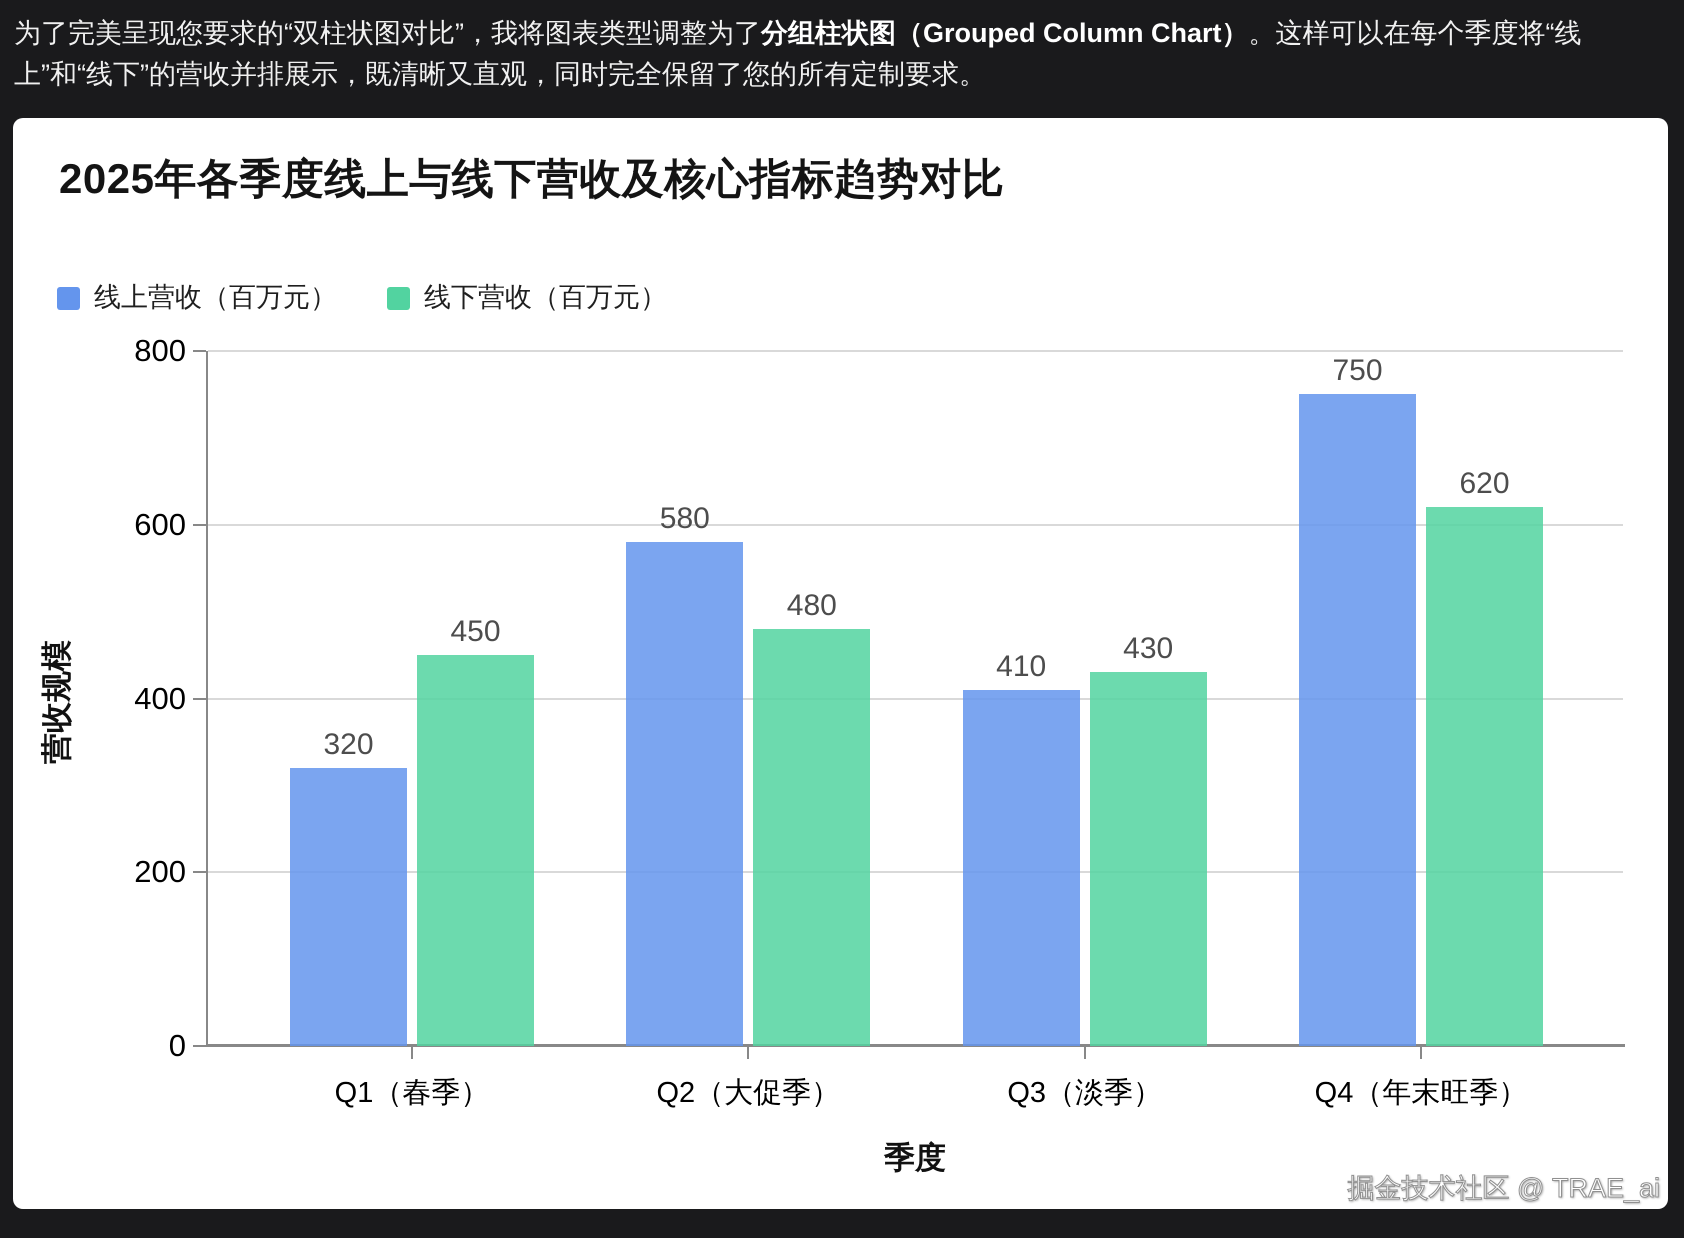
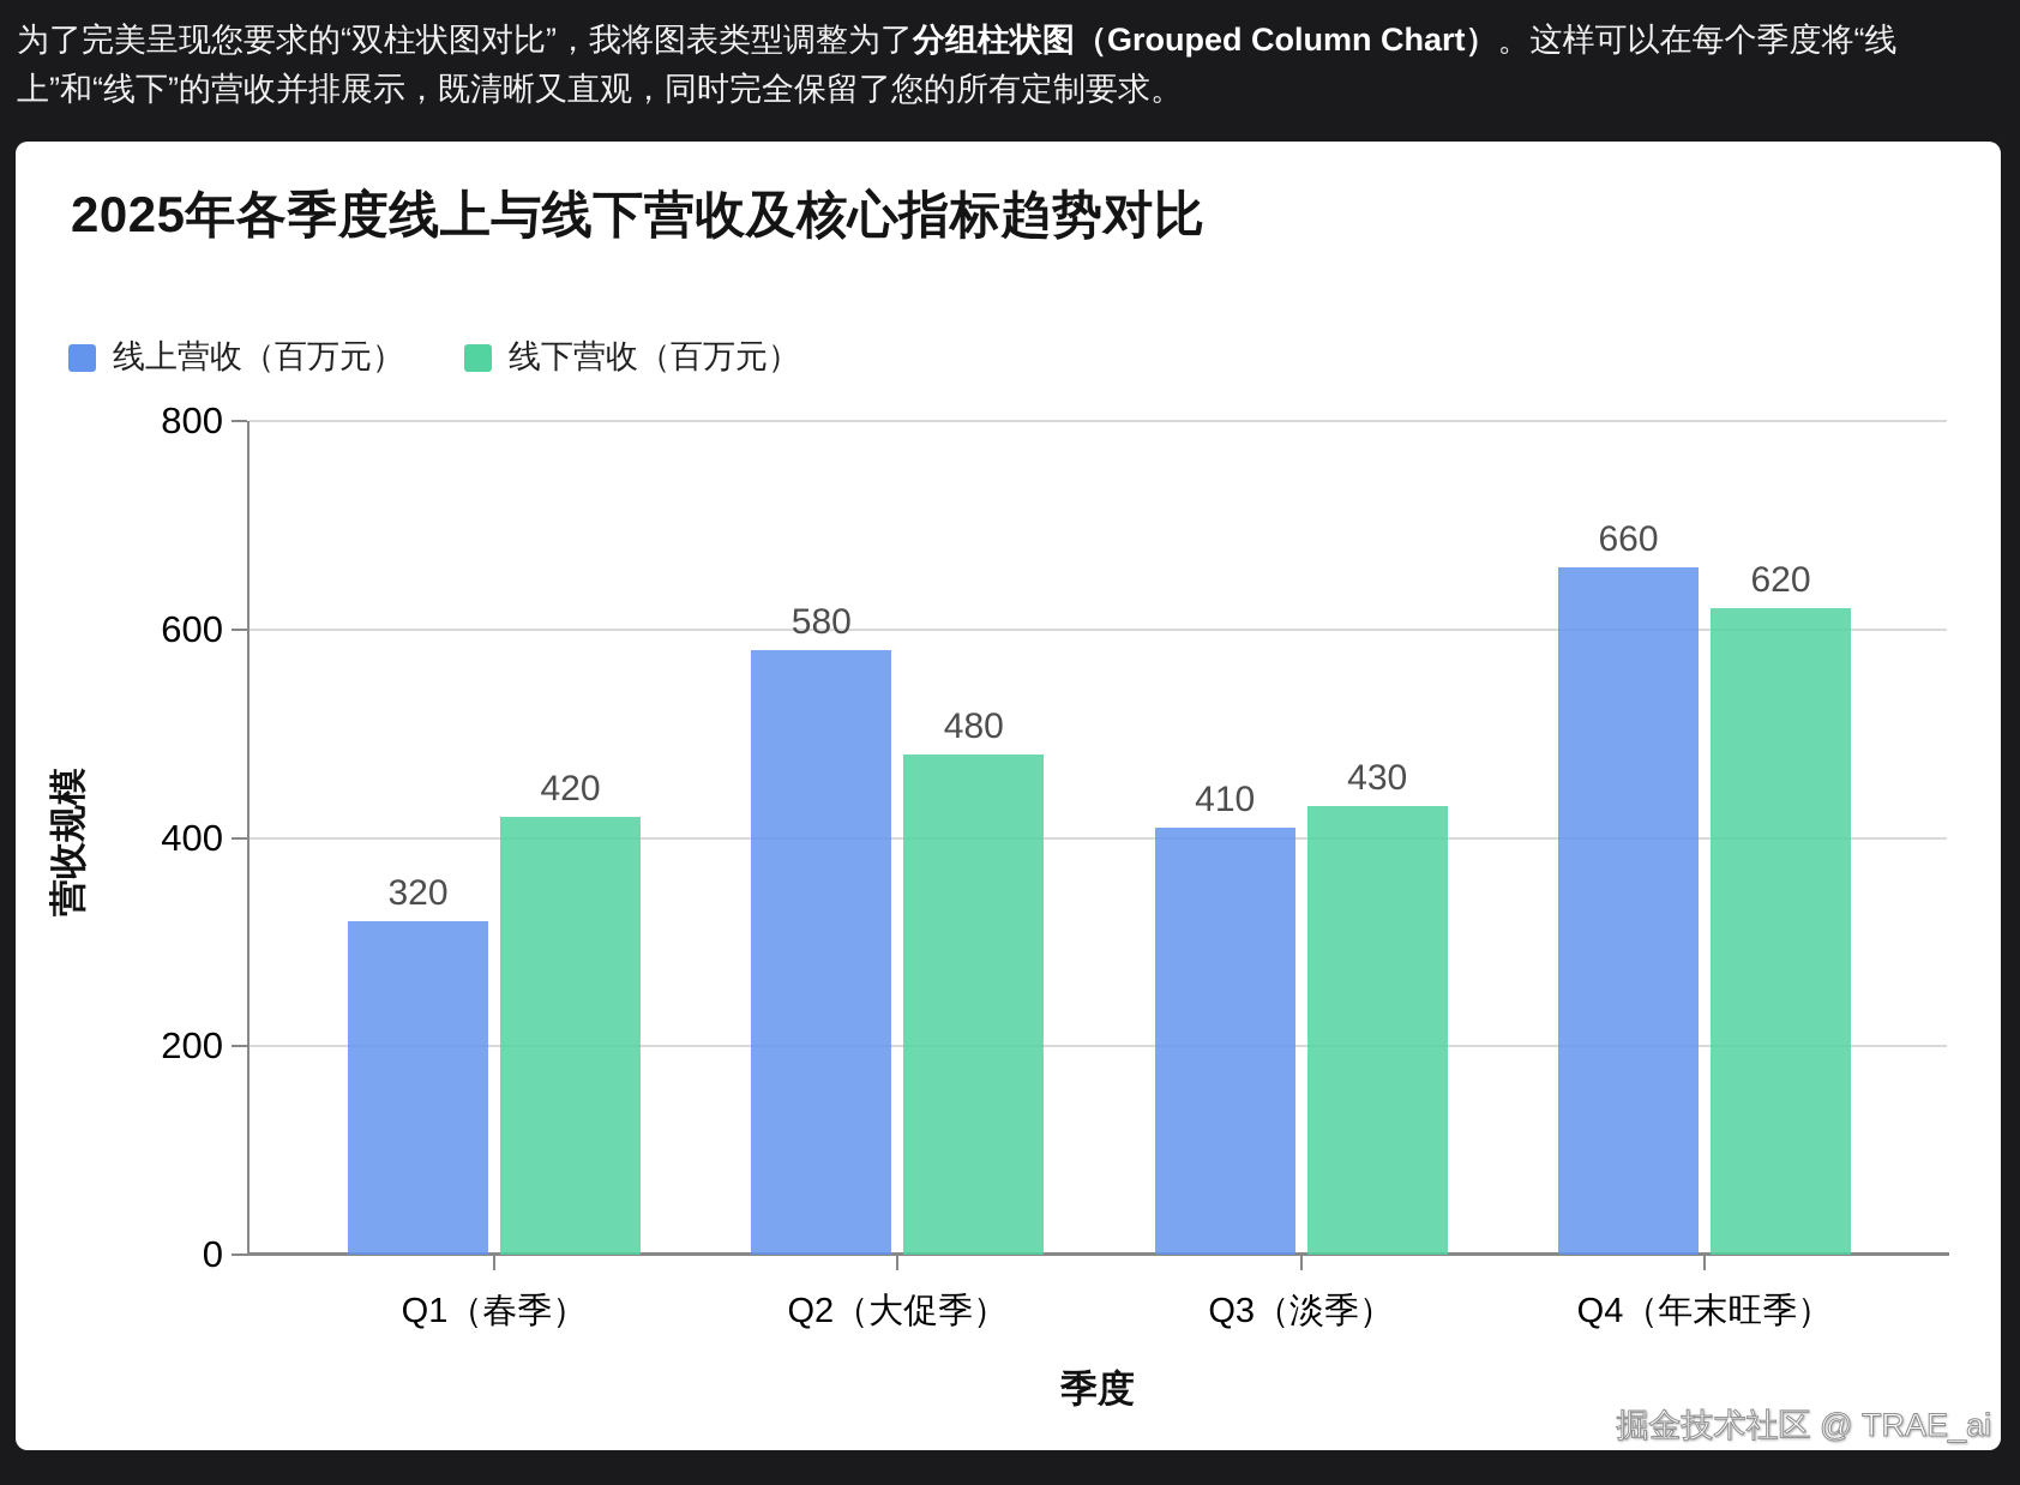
线下营收（百万元）/Q1（春季）: 450 -> 420
线上营收（百万元）/Q4（年末旺季）: 750 -> 660
